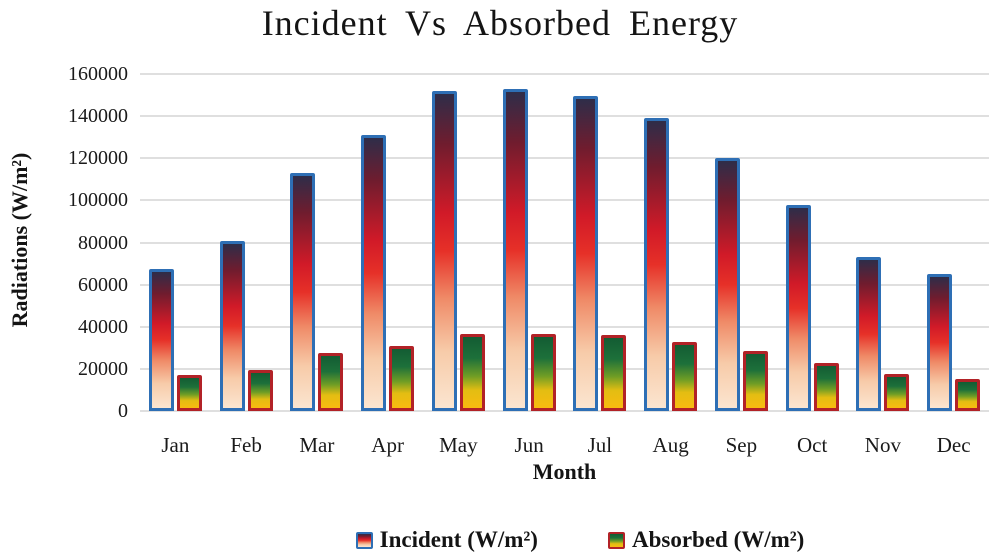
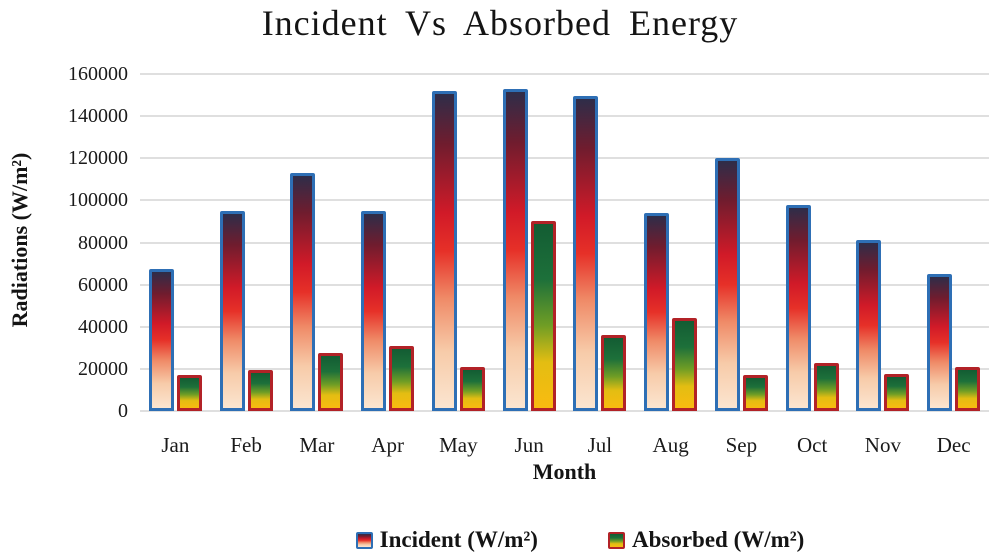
Incident (W/m²)/Feb: 80000 -> 95000
Incident (W/m²)/Apr: 131000 -> 95000
Absorbed (W/m²)/May: 36000 -> 21000
Absorbed (W/m²)/Jun: 37000 -> 90000
Incident (W/m²)/Aug: 139000 -> 94000
Absorbed (W/m²)/Aug: 33000 -> 44000
Absorbed (W/m²)/Sep: 28000 -> 17000
Incident (W/m²)/Nov: 73000 -> 81000
Absorbed (W/m²)/Dec: 15000 -> 21000
